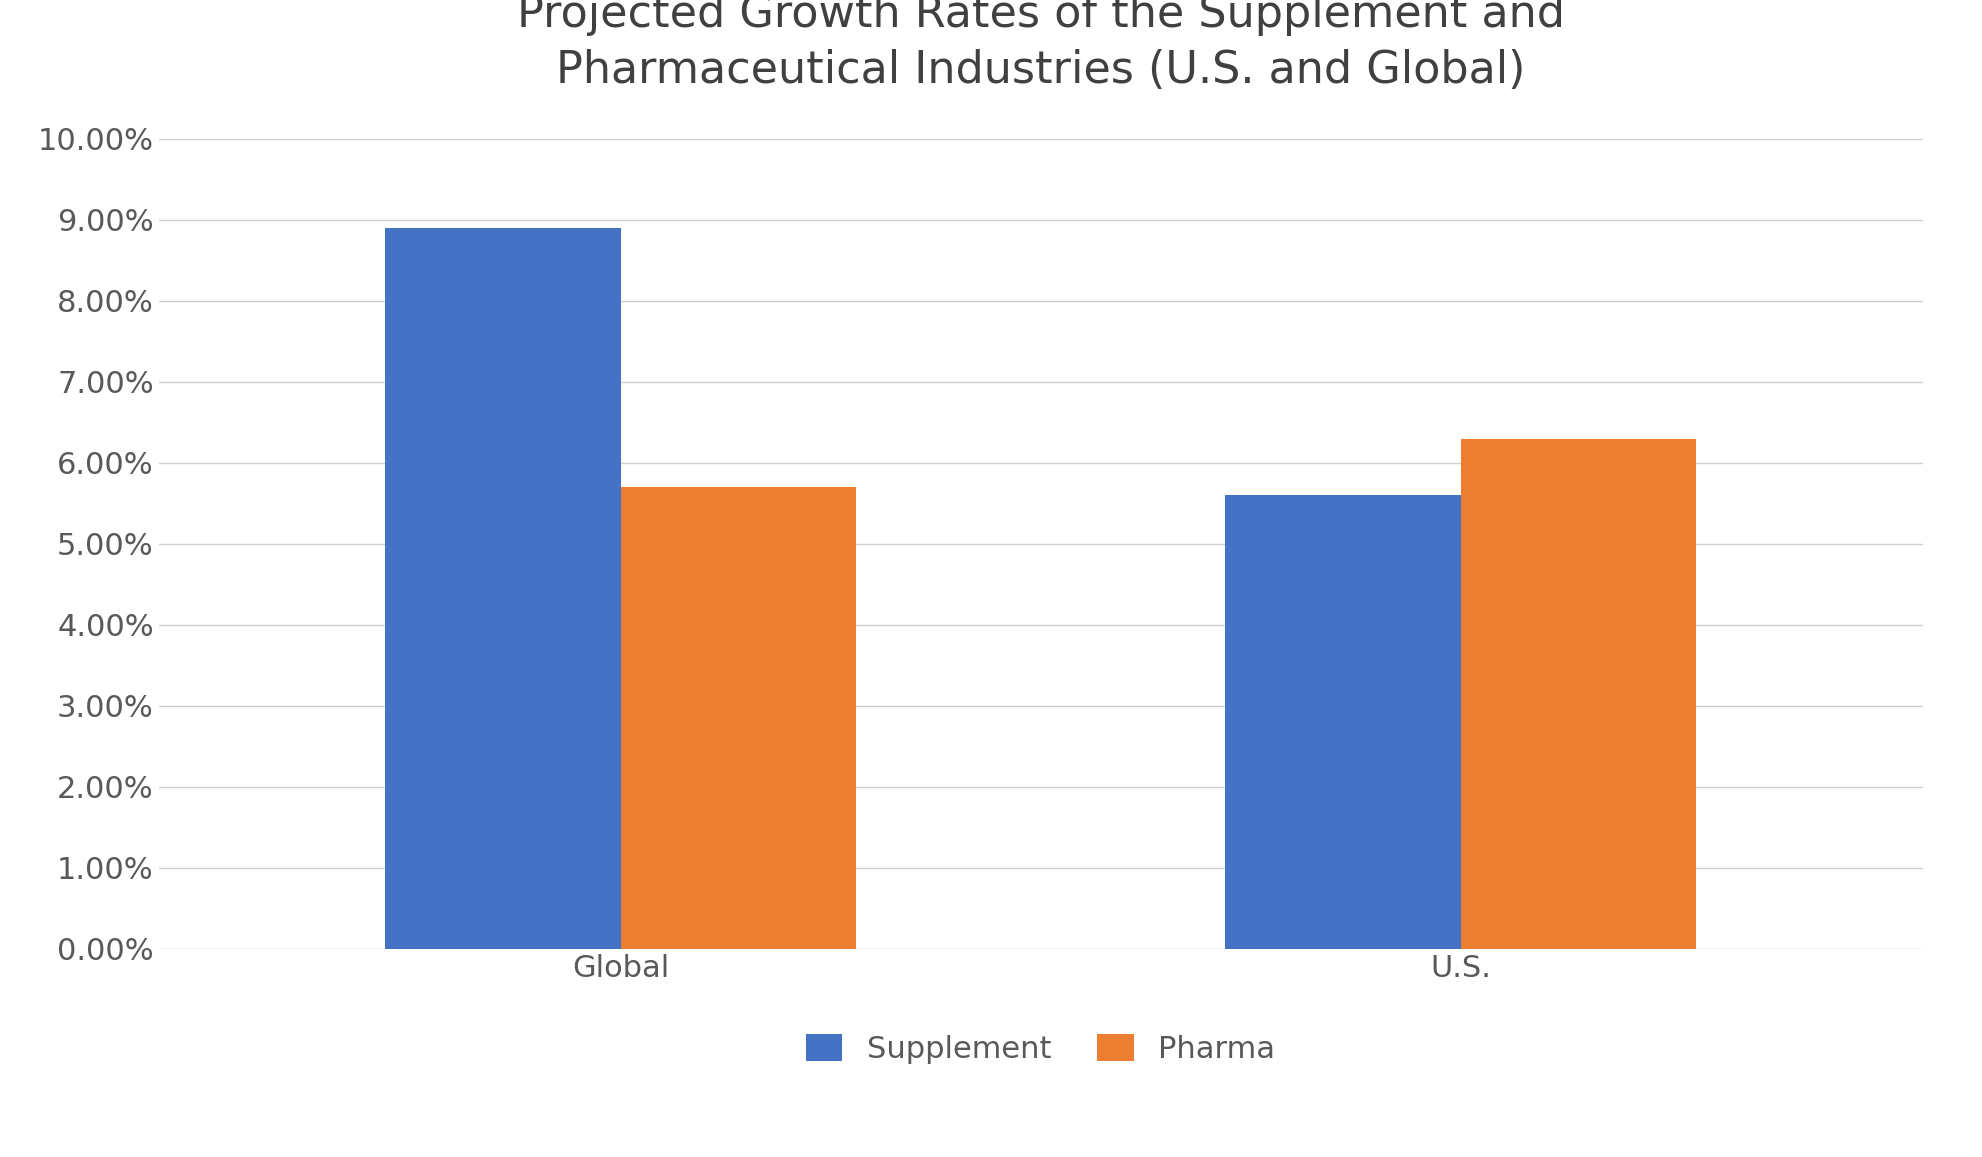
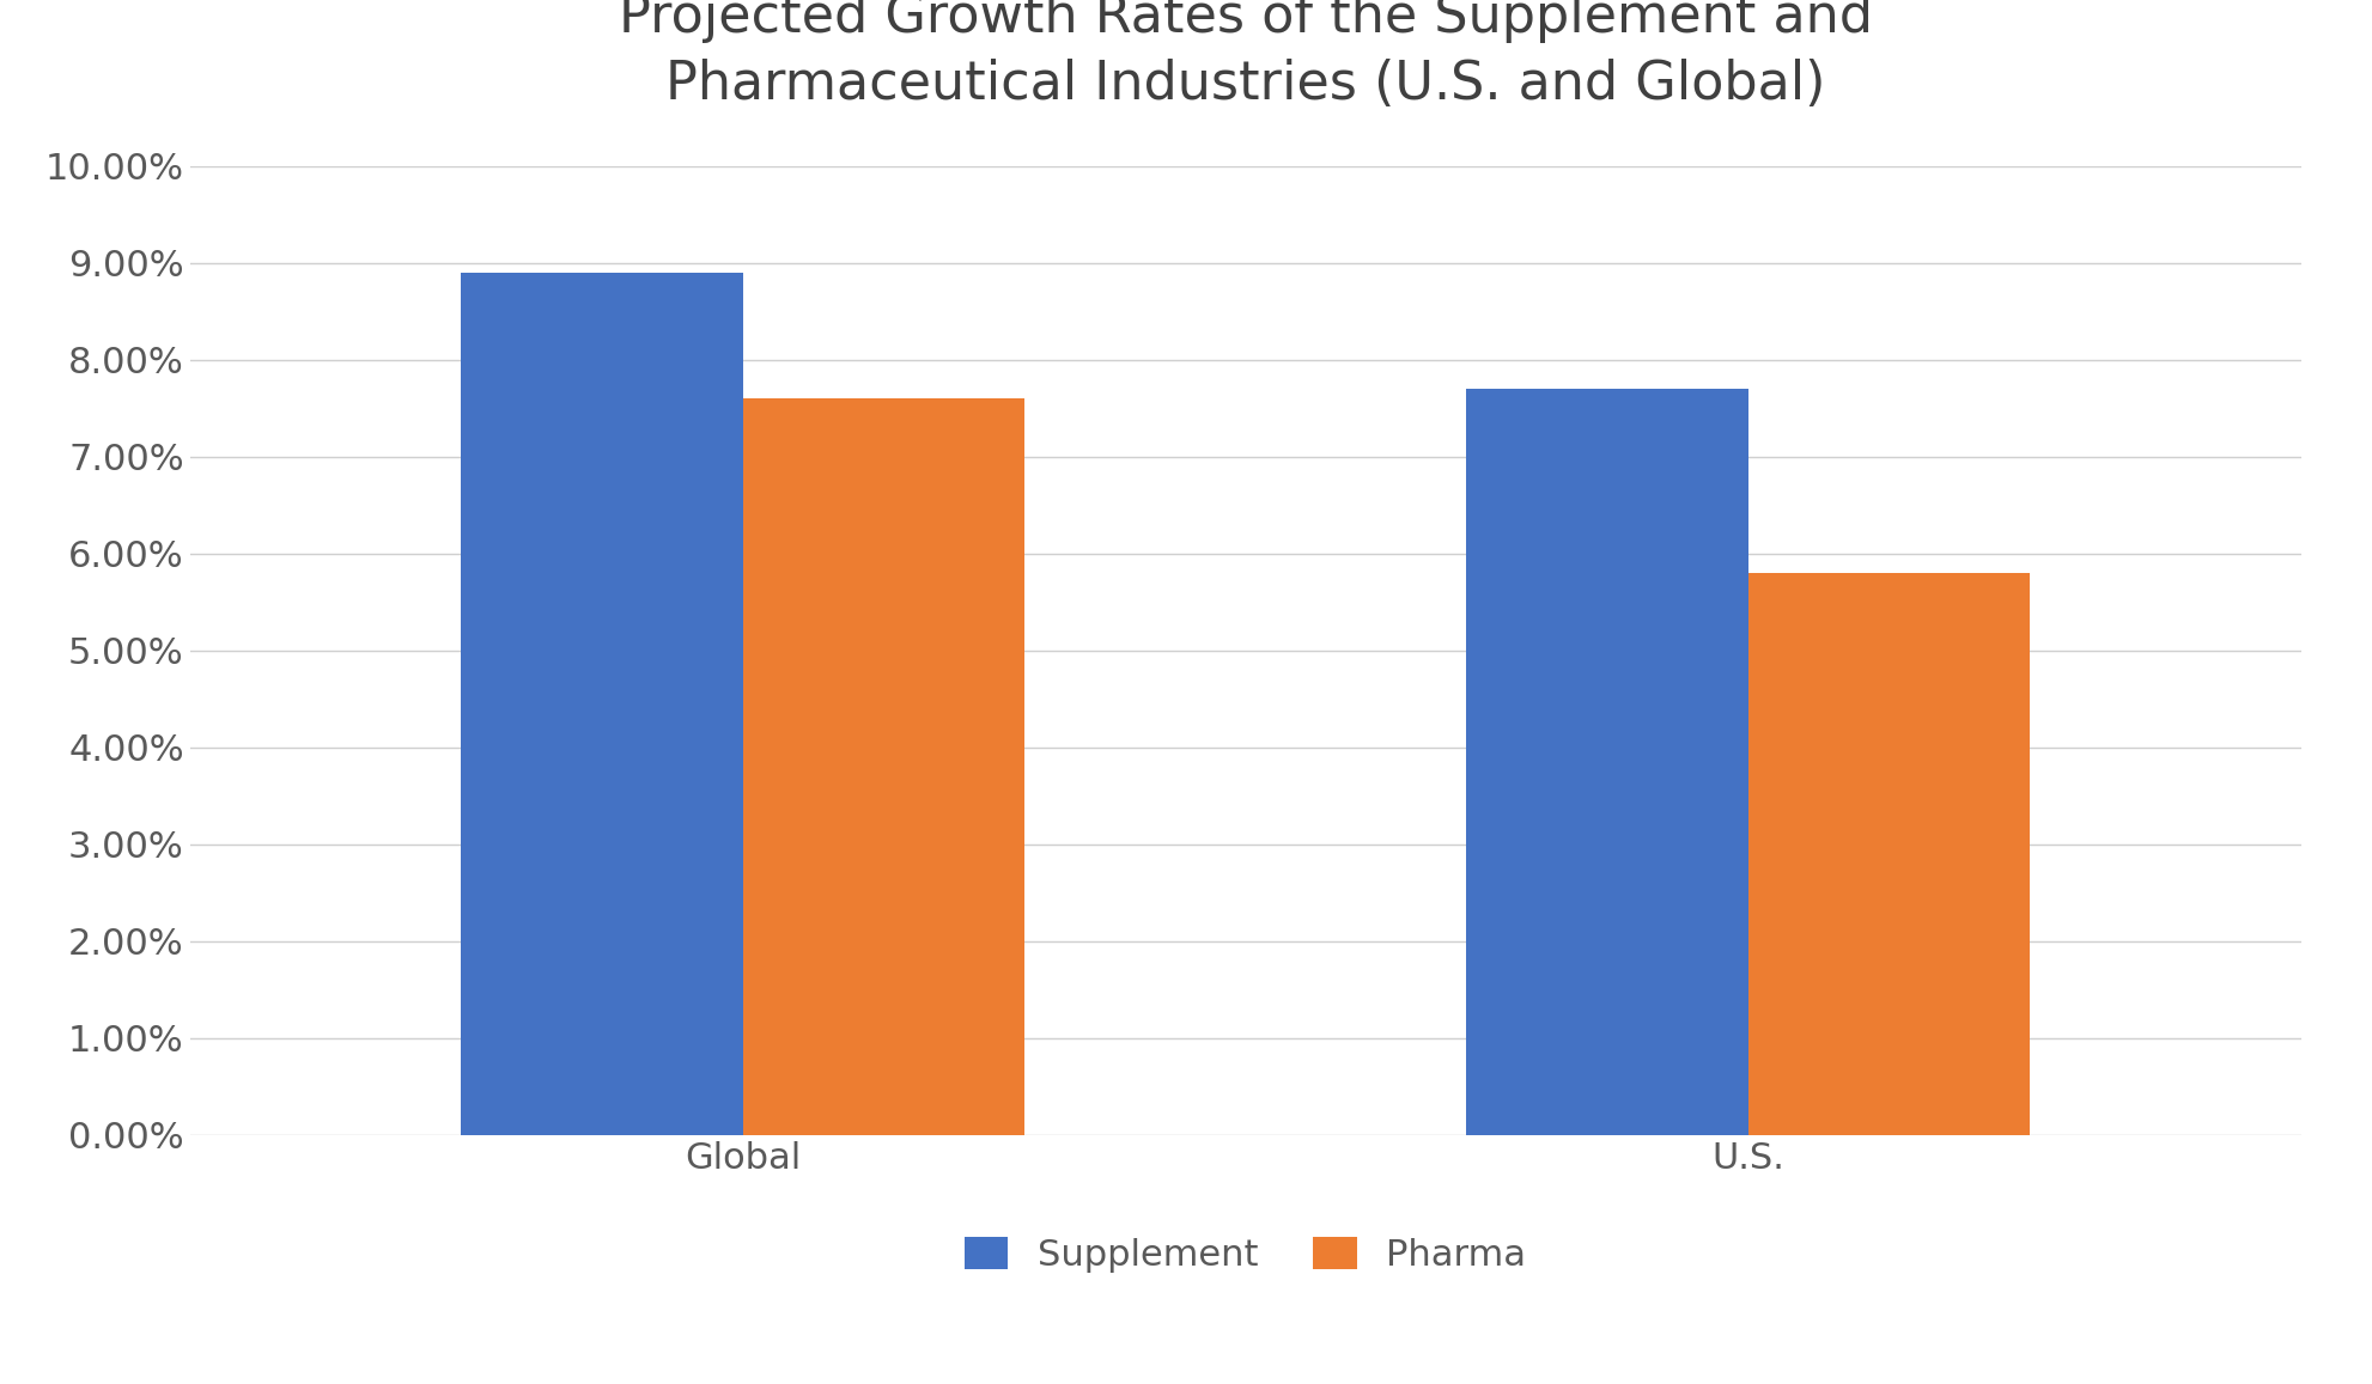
Pharma/Global: 5.7% -> 7.6%
Supplement/U.S.: 5.6% -> 7.7%
Pharma/U.S.: 6.3% -> 5.8%
